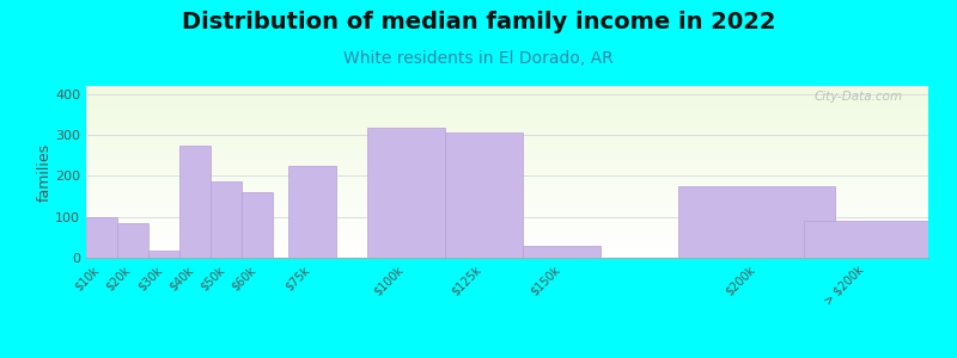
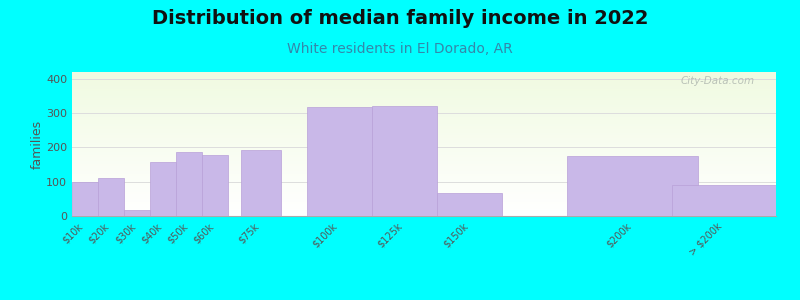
$20k: 85 -> 112
$40k: 275 -> 158
$60k: 160 -> 178
$75k: 225 -> 192
$125k: 305 -> 320
$150k: 30 -> 68
